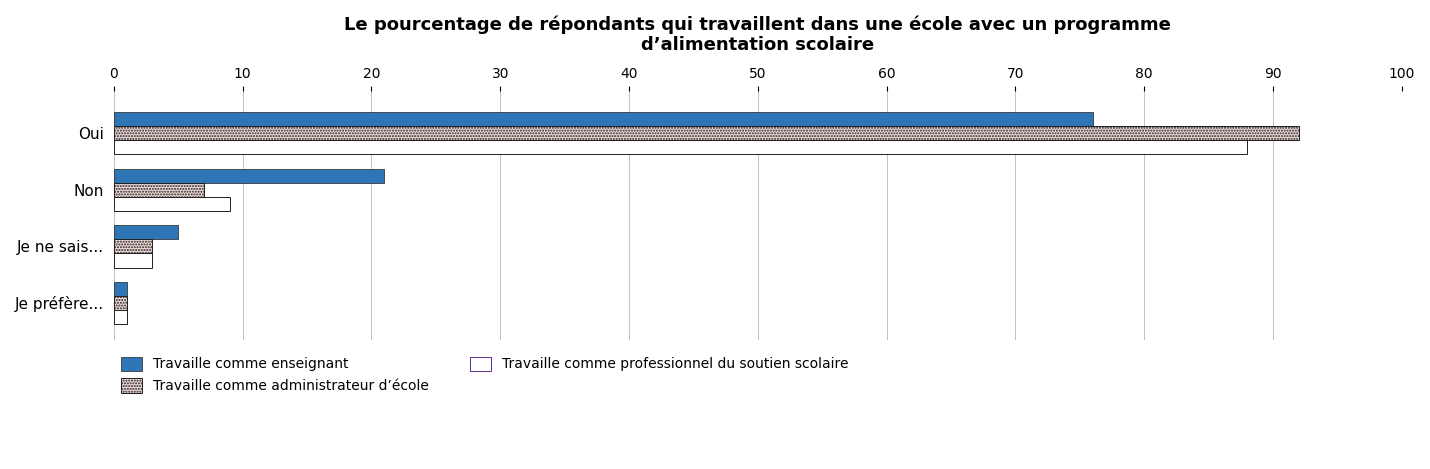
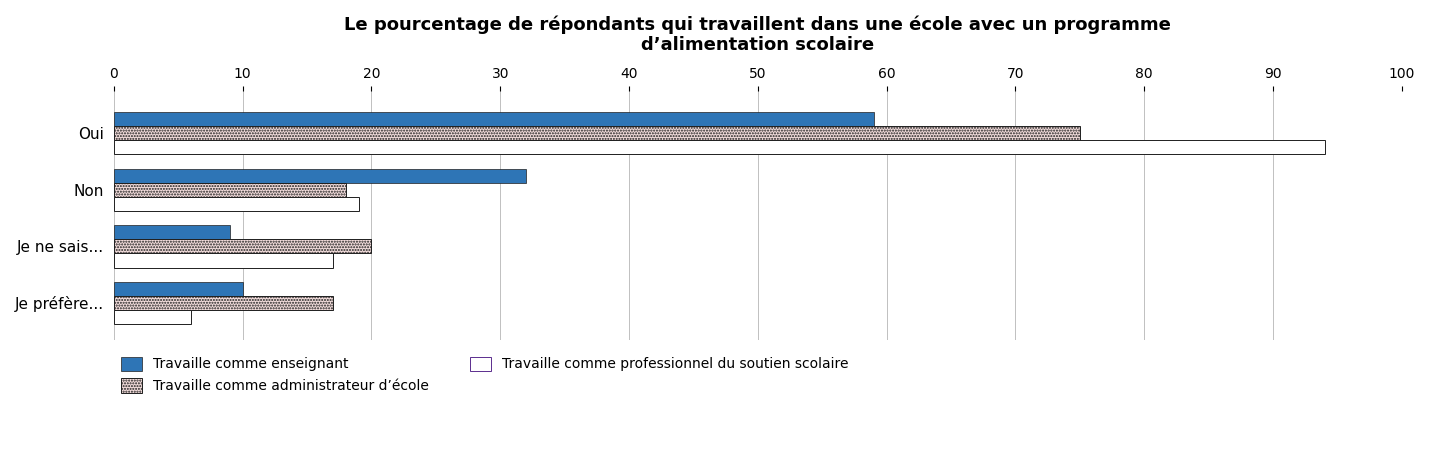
Travaille comme enseignant/Oui: 76 -> 59
Travaille comme administrateur d’école/Oui: 92 -> 75
Travaille comme professionnel du soutien scolaire/Oui: 88 -> 94
Travaille comme enseignant/Non: 21 -> 32
Travaille comme administrateur d’école/Non: 7 -> 18
Travaille comme professionnel du soutien scolaire/Non: 9 -> 19
Travaille comme enseignant/Je ne sais...: 5 -> 9
Travaille comme administrateur d’école/Je ne sais...: 3 -> 20
Travaille comme professionnel du soutien scolaire/Je ne sais...: 3 -> 17
Travaille comme enseignant/Je préfère...: 1 -> 10
Travaille comme administrateur d’école/Je préfère...: 1 -> 17
Travaille comme professionnel du soutien scolaire/Je préfère...: 1 -> 6
